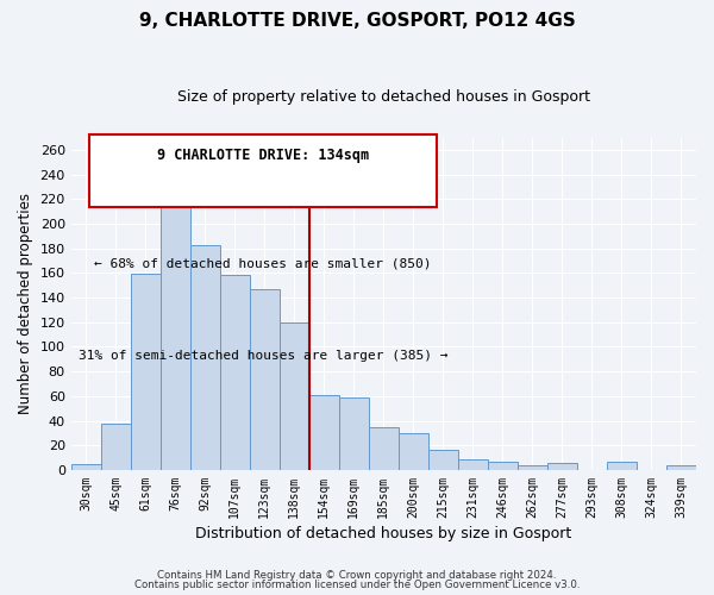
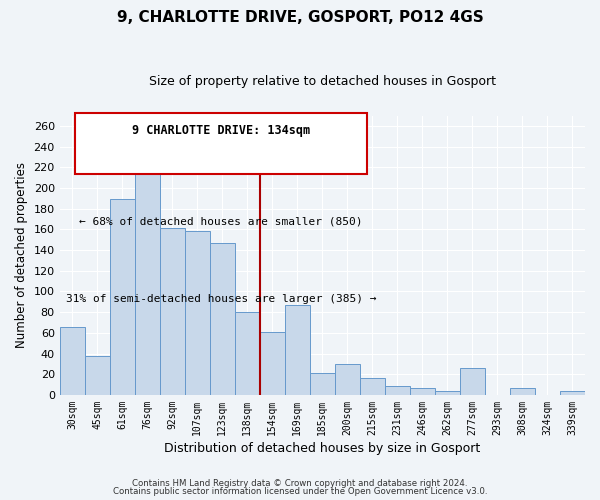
30sqm: 5 -> 66
61sqm: 159 -> 189
92sqm: 183 -> 161
138sqm: 120 -> 80
169sqm: 59 -> 87
185sqm: 35 -> 21
277sqm: 6 -> 26
